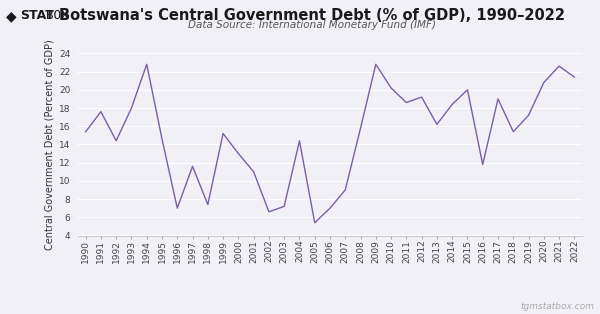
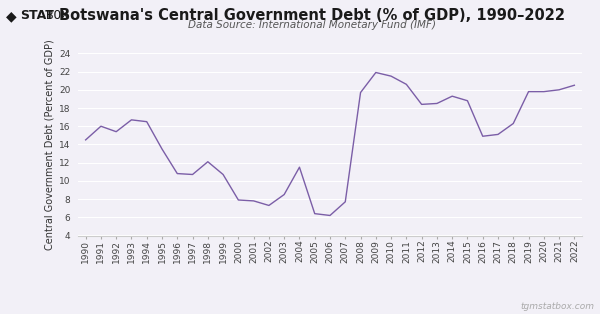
1990: 15.4 -> 14.5
1991: 17.6 -> 16.0
1992: 14.4 -> 15.4
1993: 18.0 -> 16.7
1994: 22.8 -> 16.5
1995: 14.6 -> 13.5
1996: 7.0 -> 10.8
1997: 11.6 -> 10.7
1998: 7.4 -> 12.1
1999: 15.2 -> 10.7
2000: 13.0 -> 7.9
2001: 11.0 -> 7.8
2002: 6.6 -> 7.3
2003: 7.2 -> 8.5
2004: 14.4 -> 11.5
2005: 5.4 -> 6.4
2006: 7.0 -> 6.2
2007: 9.0 -> 7.7
2008: 15.8 -> 19.7
2009: 22.8 -> 21.9
2010: 20.2 -> 21.5
2011: 18.6 -> 20.6
2012: 19.2 -> 18.4
2013: 16.2 -> 18.5
2014: 18.4 -> 19.3
2015: 20.0 -> 18.8
2016: 11.8 -> 14.9
2017: 19.0 -> 15.1
2018: 15.4 -> 16.3
2019: 17.2 -> 19.8
2020: 20.8 -> 19.8
2021: 22.6 -> 20.0
2022: 21.4 -> 20.5
